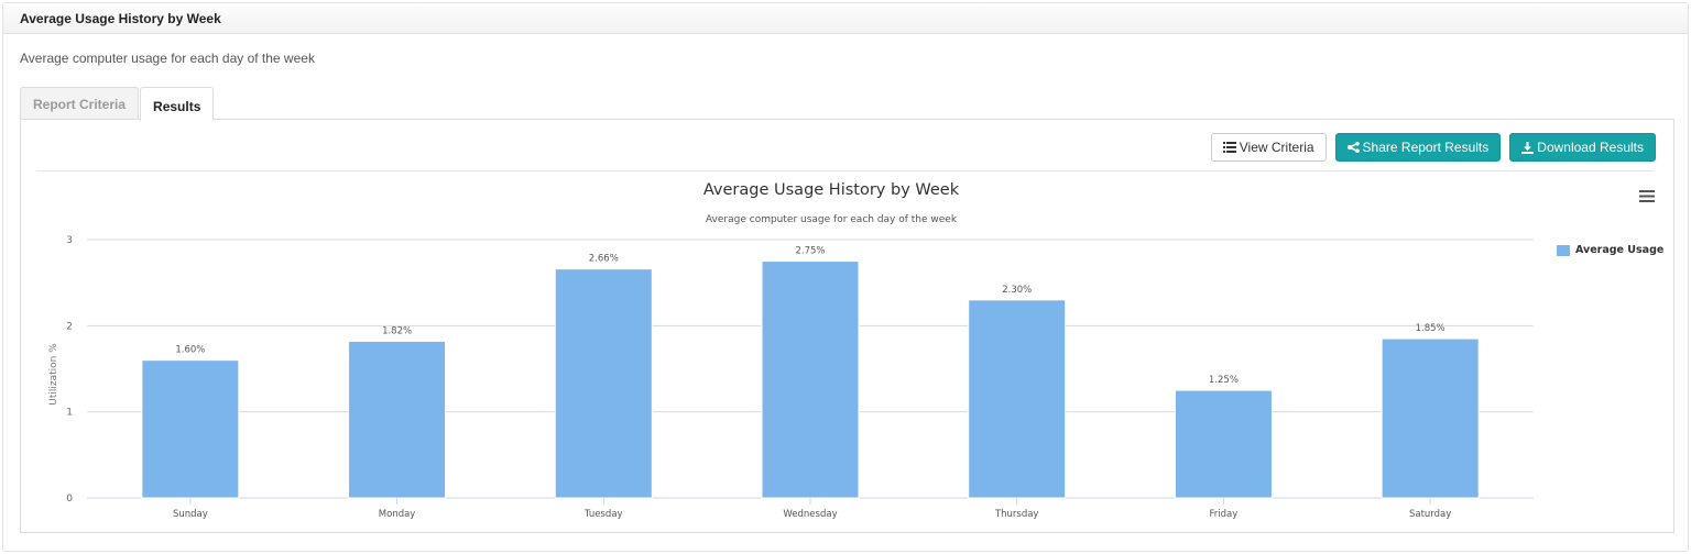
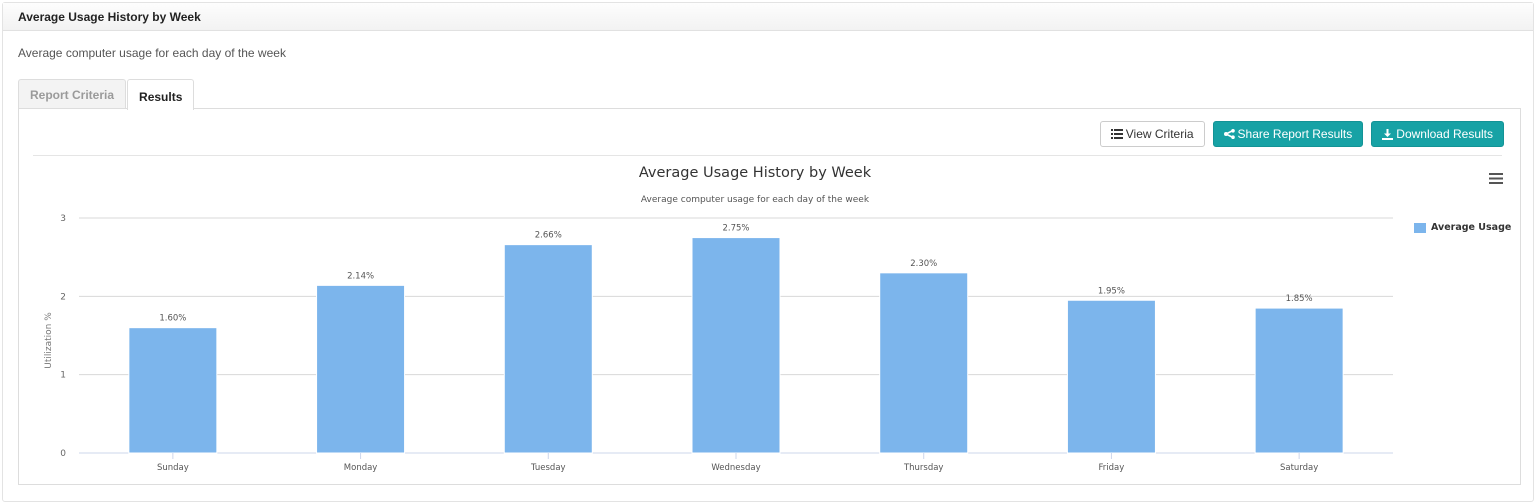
Monday: 1.82% -> 2.14%
Friday: 1.25% -> 1.95%
